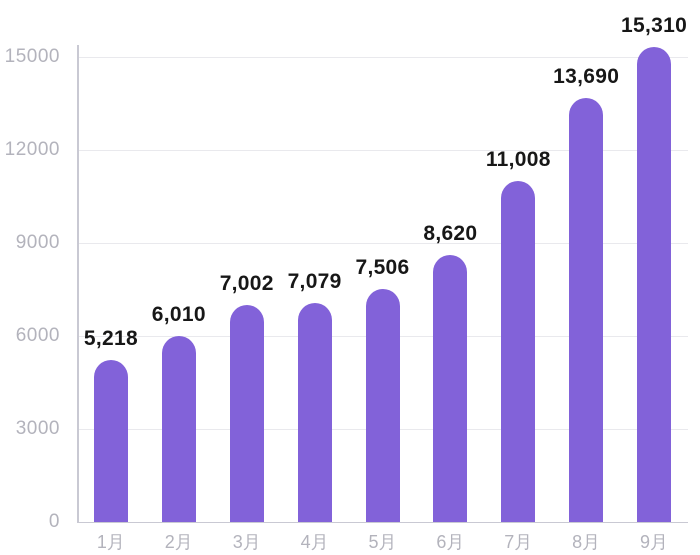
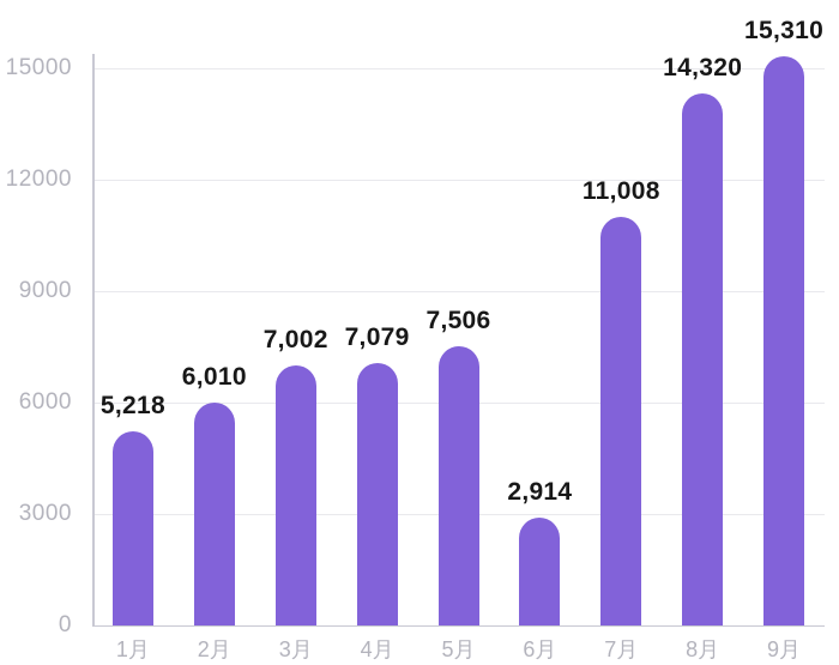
6月: 8,620 -> 2,914
8月: 13,690 -> 14,320
